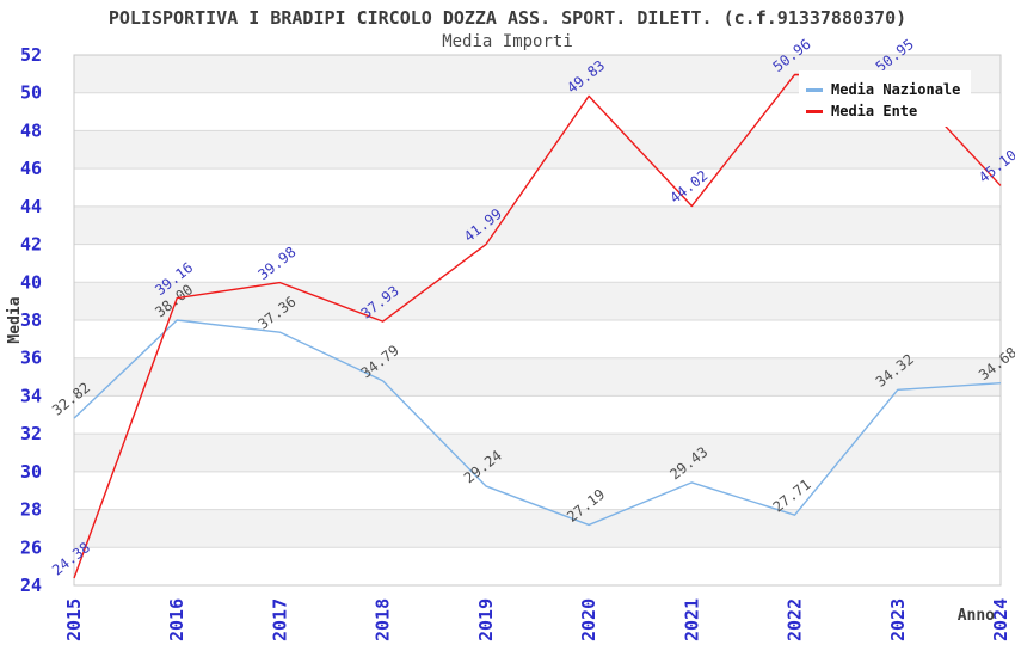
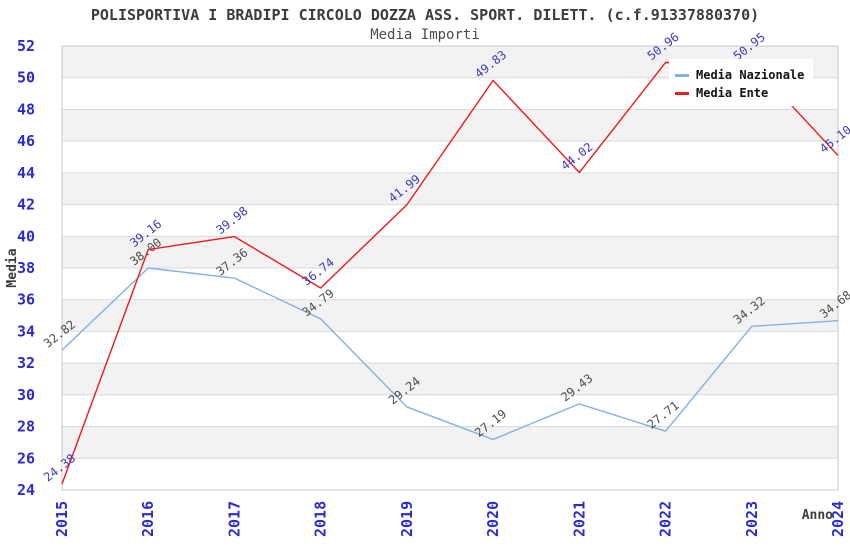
Media Ente/2018: 37.93 -> 36.74
